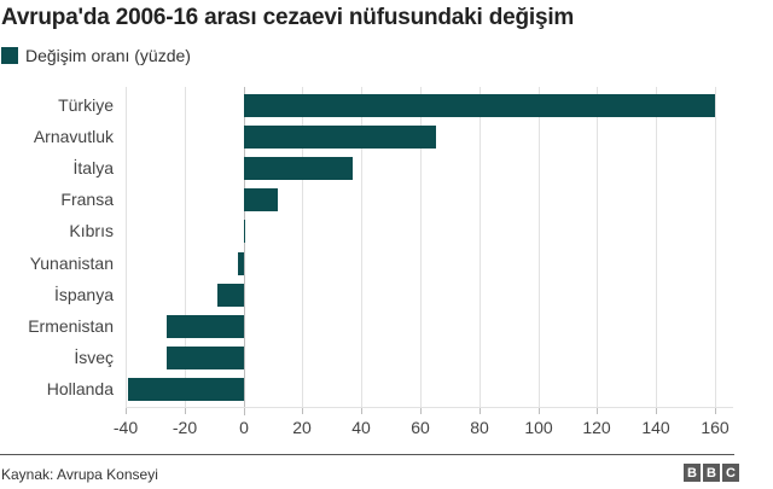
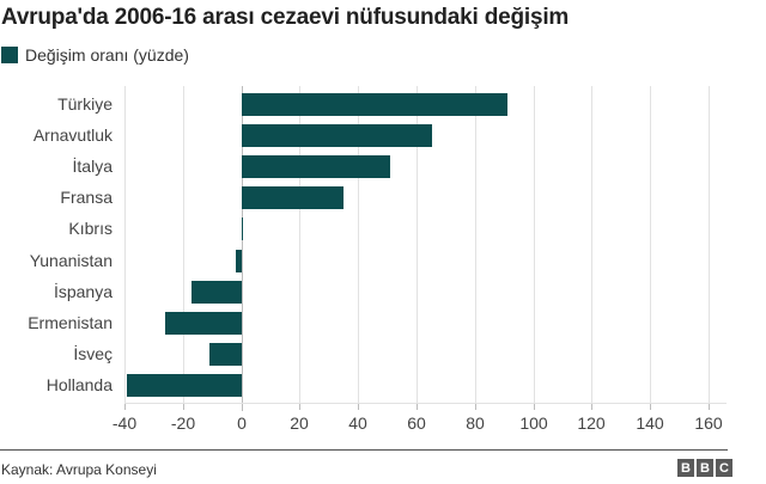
Türkiye: 160 -> 91
İtalya: 37 -> 51
Fransa: 12 -> 35
İspanya: -9 -> -17
İsveç: -26 -> -11
